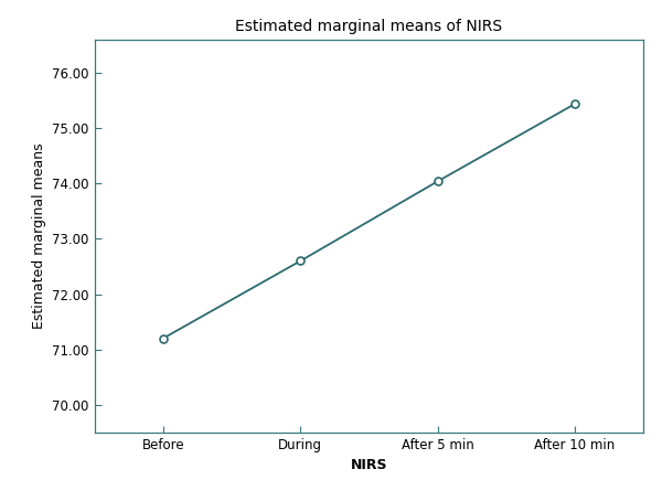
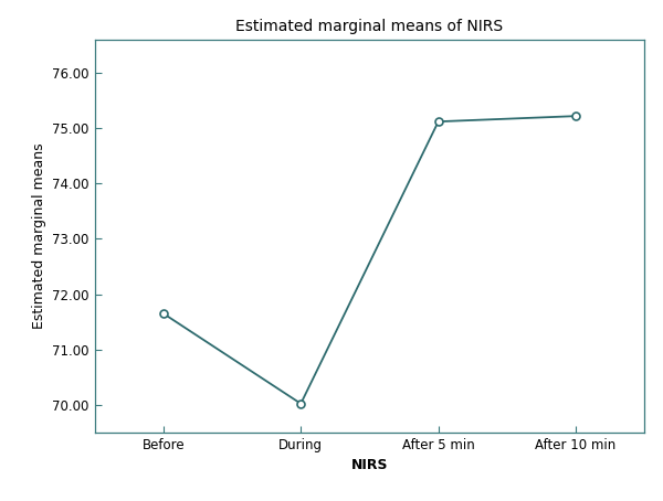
Before: 71.20 -> 71.65
During: 72.60 -> 70.02
After 5 min: 74.04 -> 75.12
After 10 min: 75.44 -> 75.22
